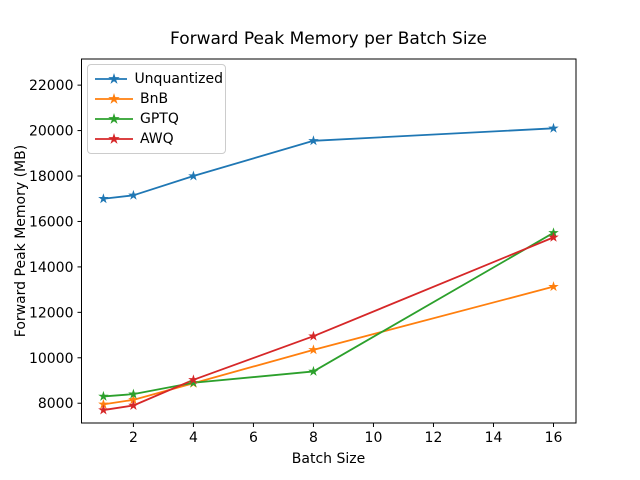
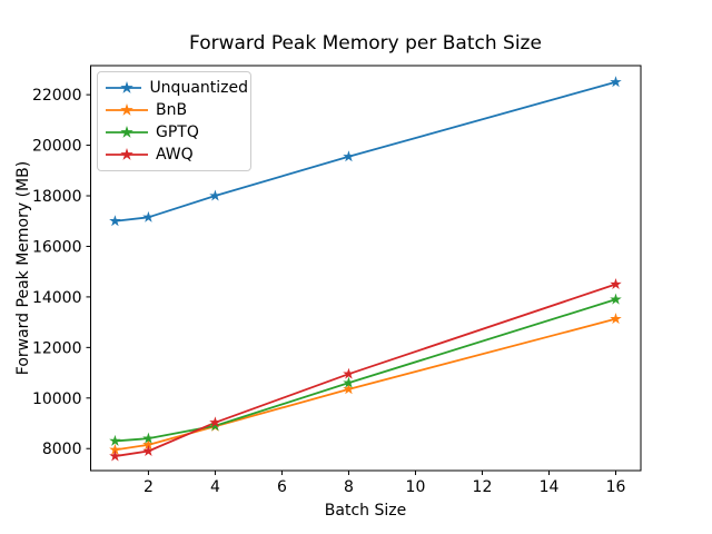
GPTQ/8: 9400 -> 10600
Unquantized/16: 20100 -> 22500
GPTQ/16: 15500 -> 13900
AWQ/16: 15300 -> 14500
